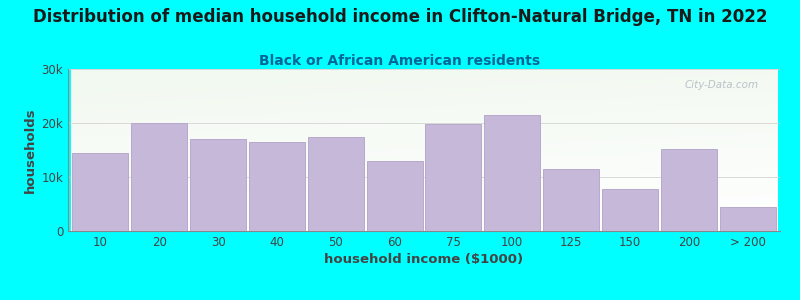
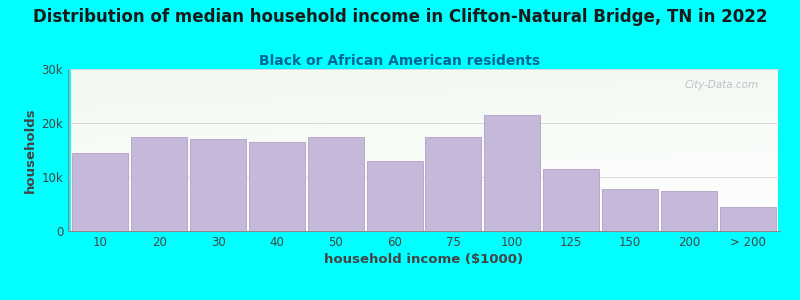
20: 20.0k -> 17.5k
75: 19.8k -> 17.5k
200: 15.2k -> 7.5k
